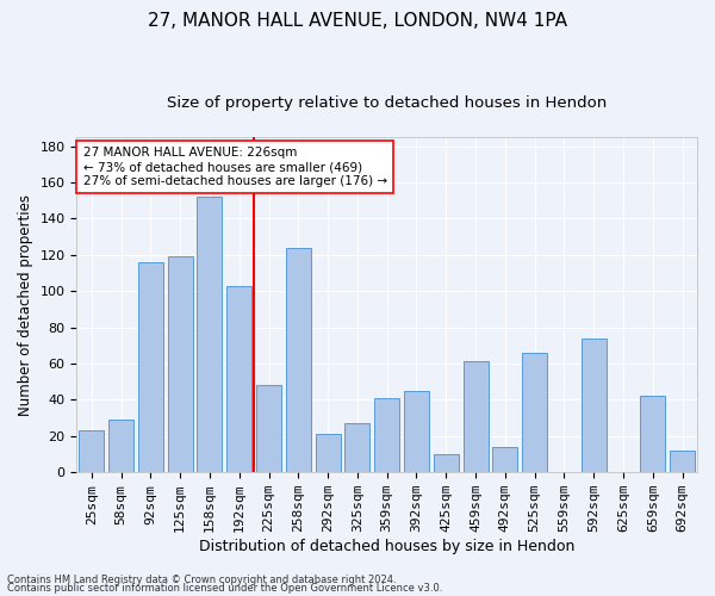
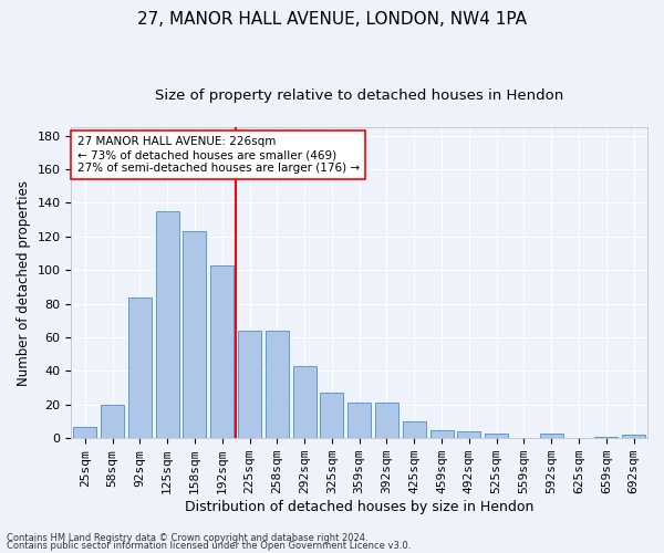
25sqm: 23 -> 7
58sqm: 29 -> 20
92sqm: 116 -> 84
125sqm: 119 -> 135
158sqm: 152 -> 123
225sqm: 48 -> 64
258sqm: 124 -> 64
292sqm: 21 -> 43
359sqm: 41 -> 21
392sqm: 45 -> 21
459sqm: 61 -> 5
492sqm: 14 -> 4
525sqm: 66 -> 3
592sqm: 74 -> 3
659sqm: 42 -> 1
692sqm: 12 -> 2
